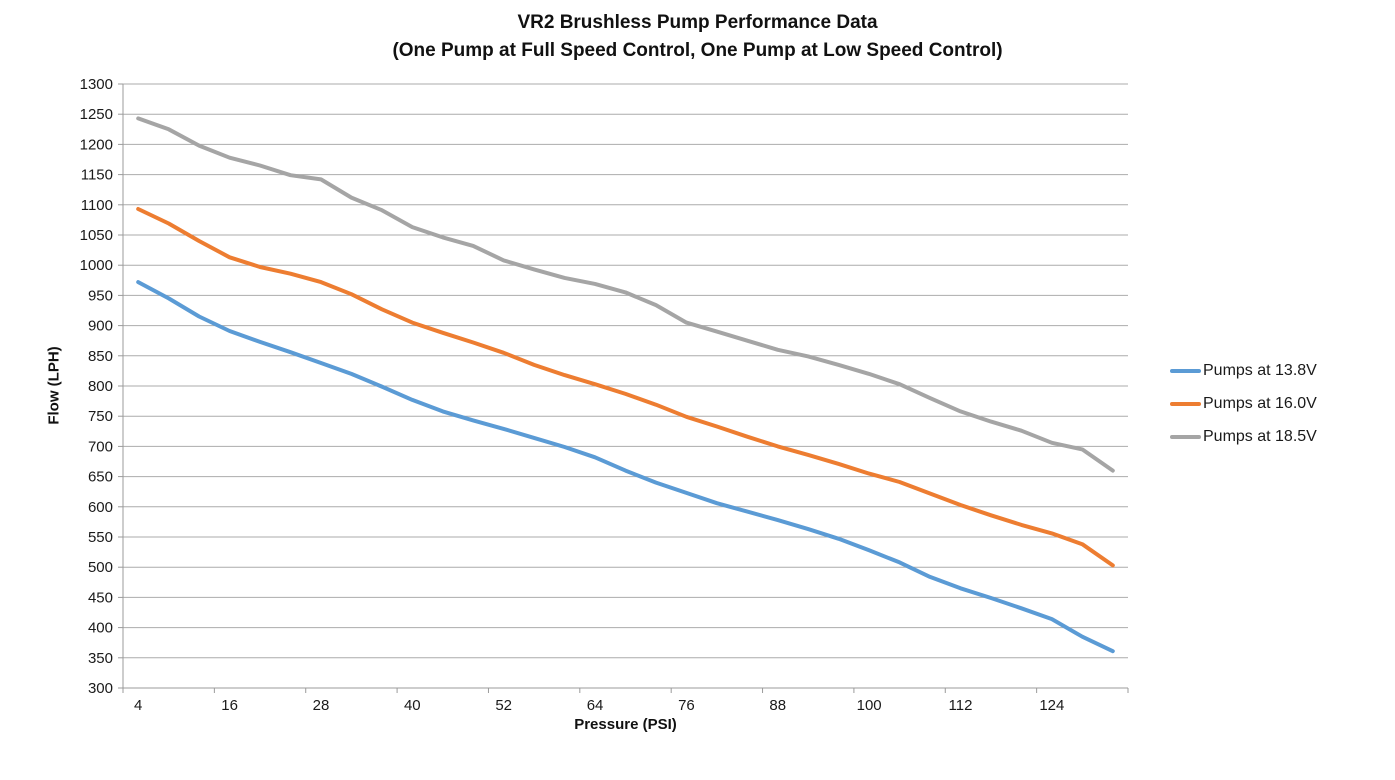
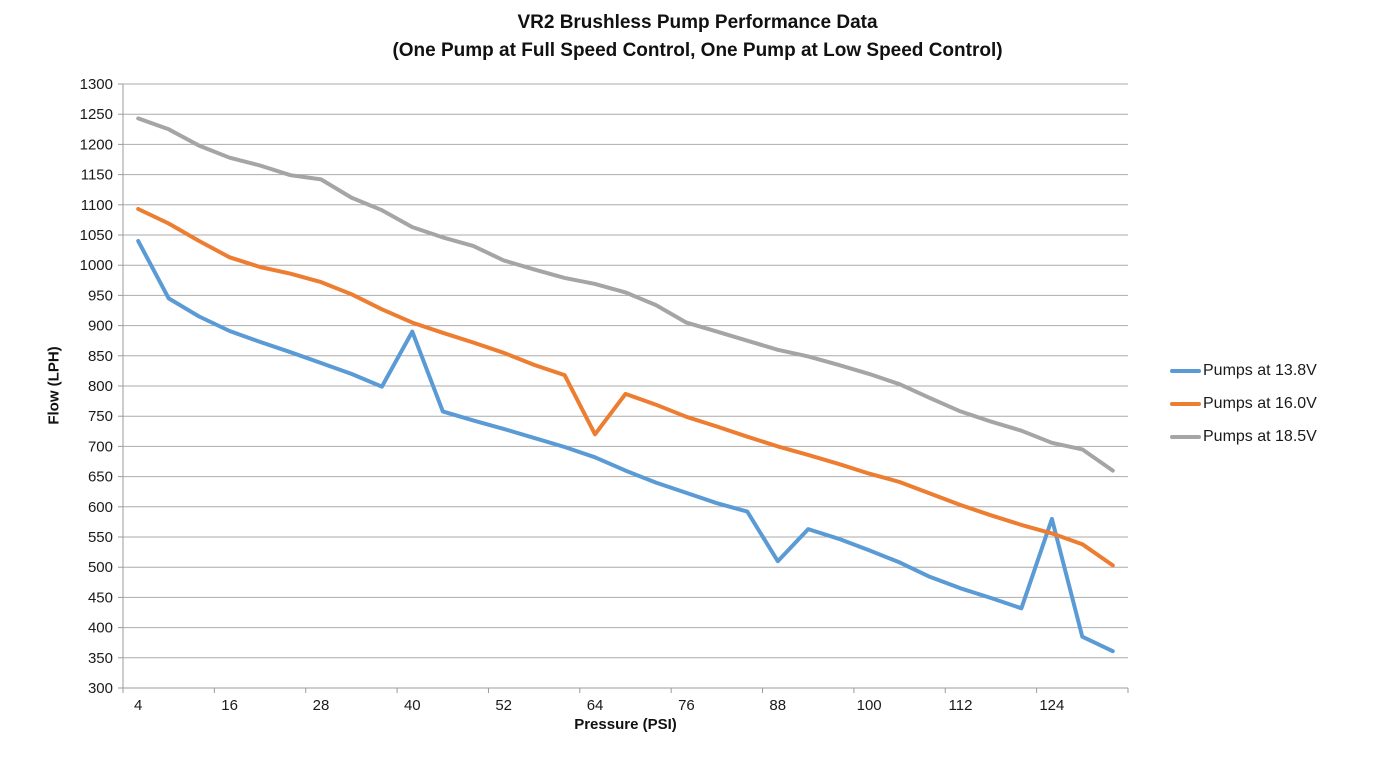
Pumps at 13.8V/4: 970 -> 1040
Pumps at 13.8V/40: 780 -> 890
Pumps at 16.0V/64: 800 -> 720
Pumps at 13.8V/88: 580 -> 510
Pumps at 13.8V/124: 410 -> 580
